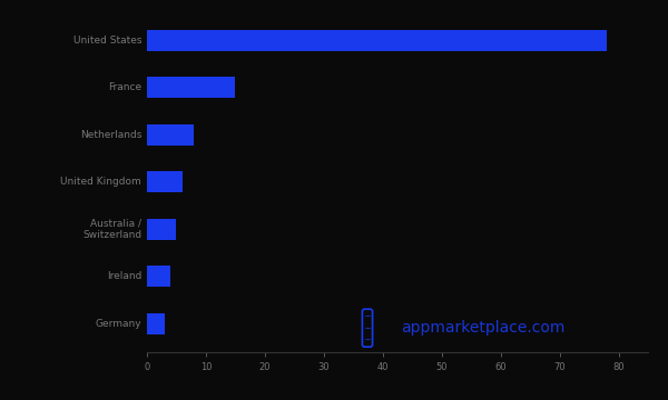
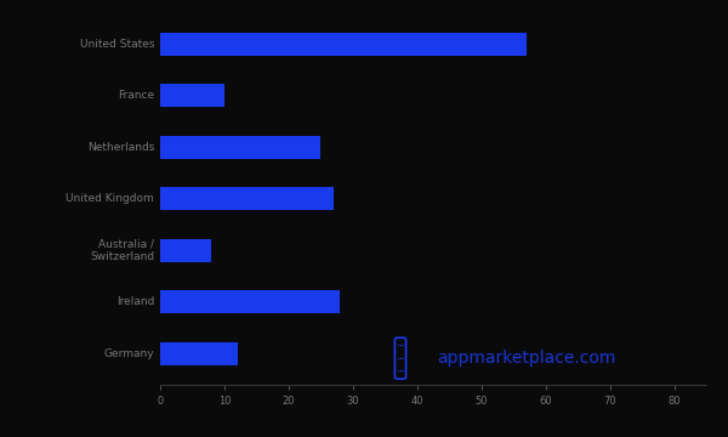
United States: 78 -> 57
France: 15 -> 10
Netherlands: 8 -> 25
United Kingdom: 6 -> 27
Australia / Switzerland: 5 -> 8
Ireland: 4 -> 28
Germany: 3 -> 12
